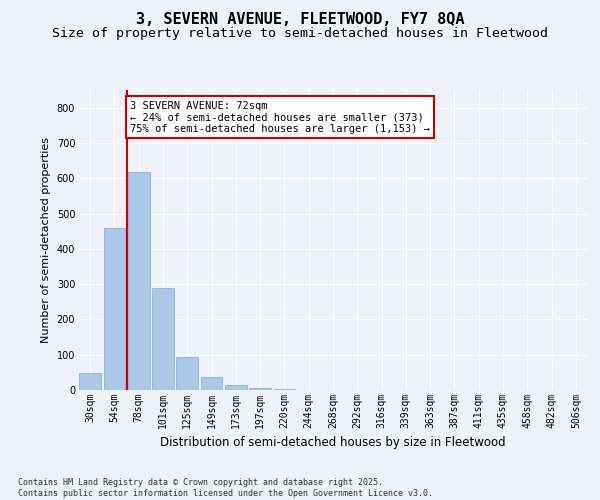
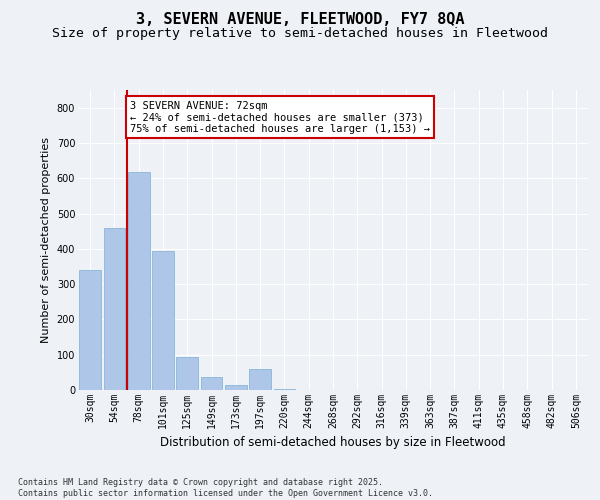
30sqm: 47 -> 340
101sqm: 288 -> 395
197sqm: 7 -> 60
